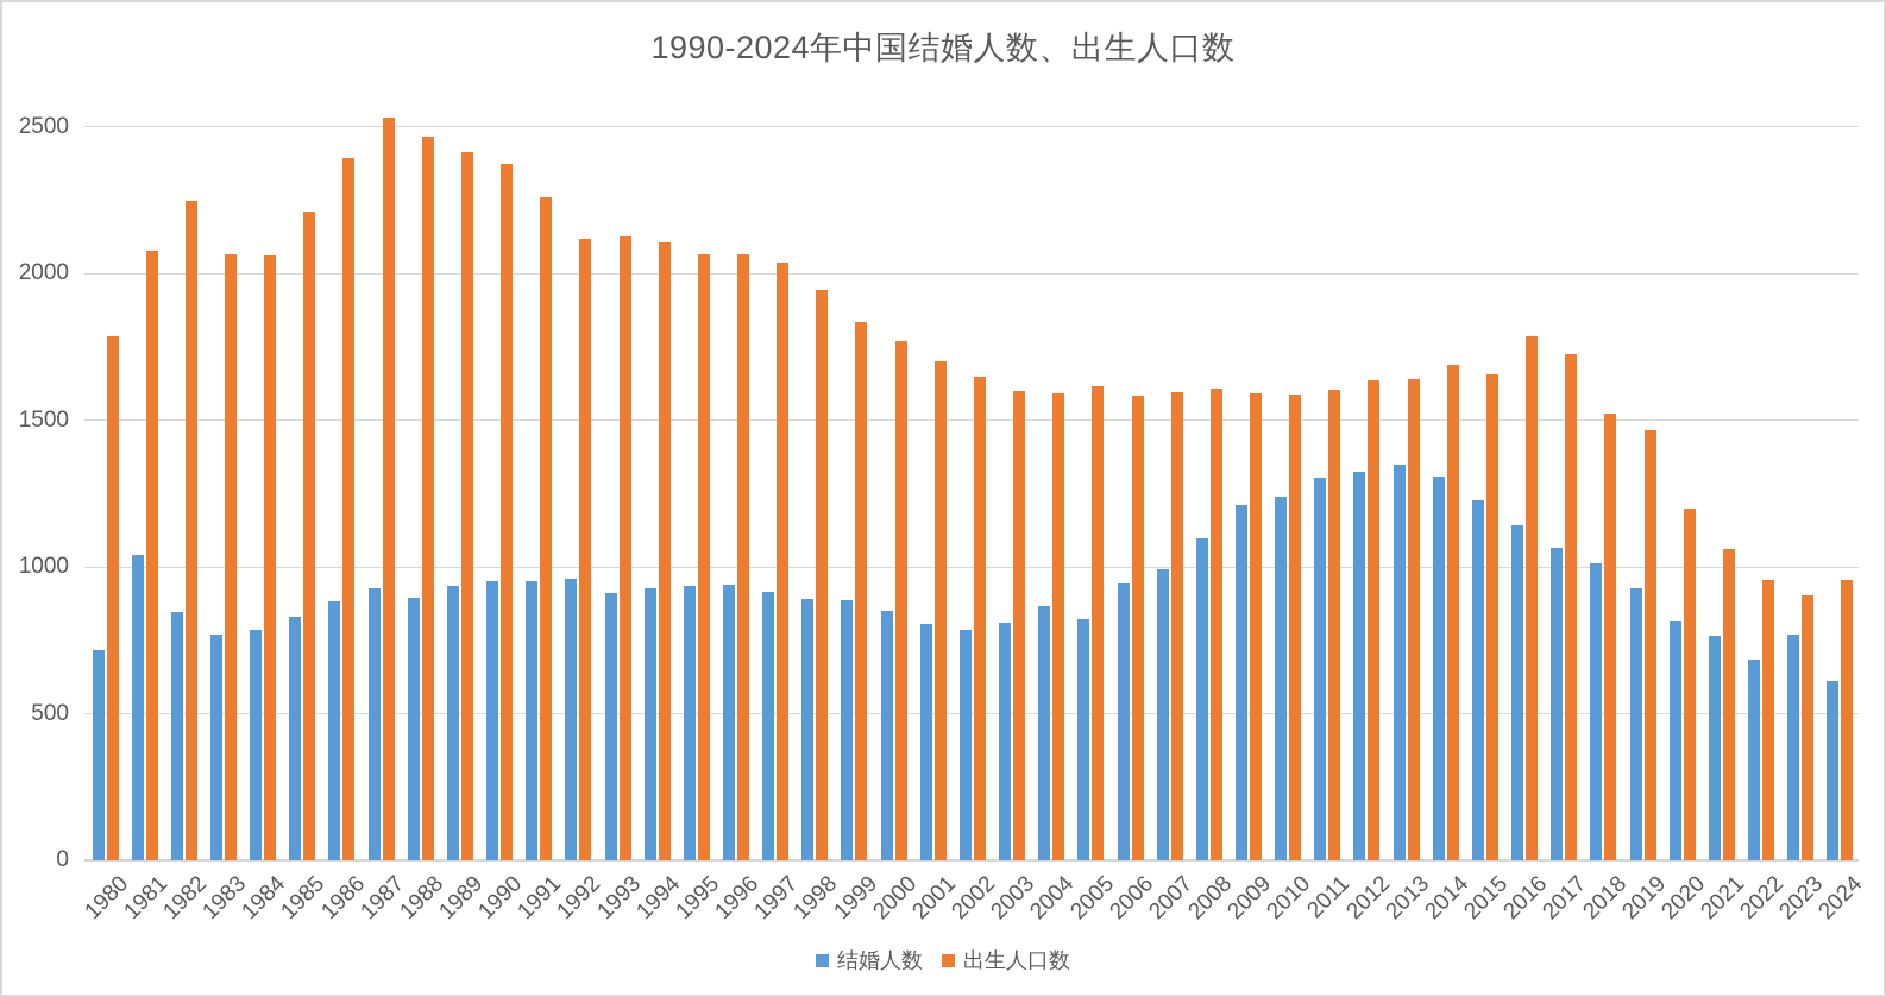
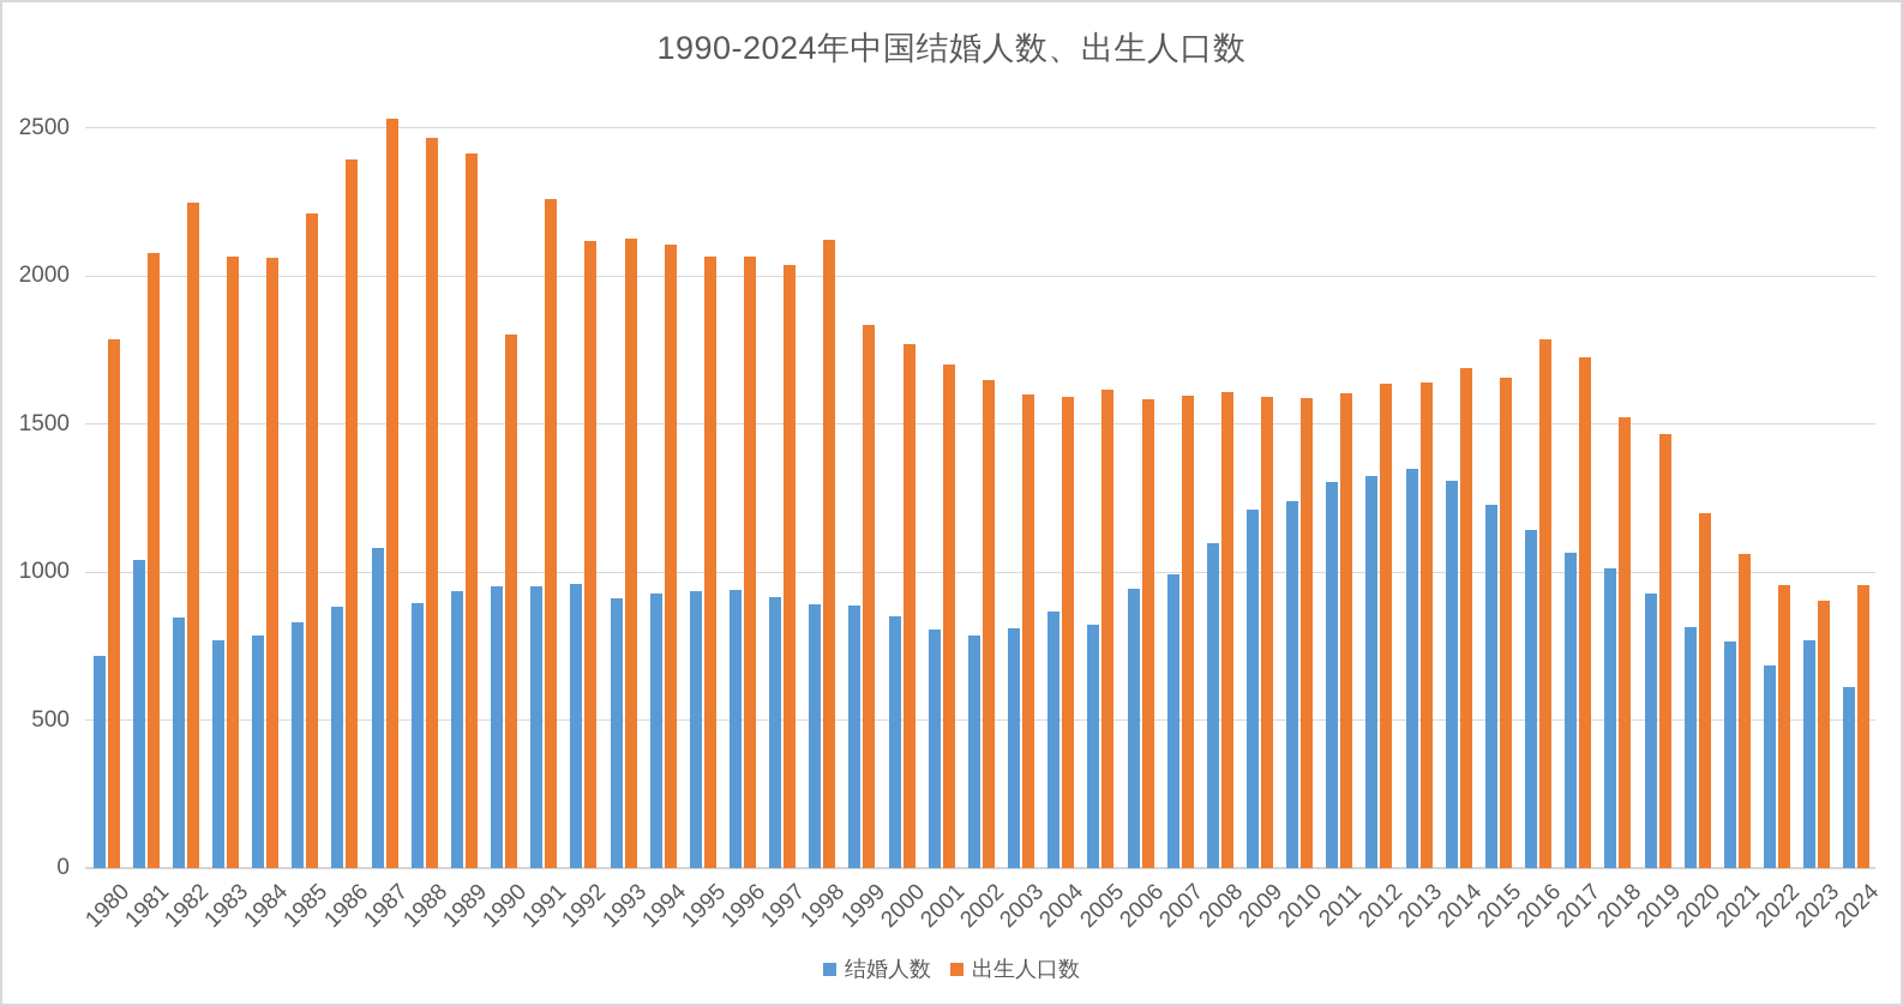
结婚人数/1987: 930 -> 1080
出生人口数/1990: 2370 -> 1800
出生人口数/1998: 1940 -> 2120
